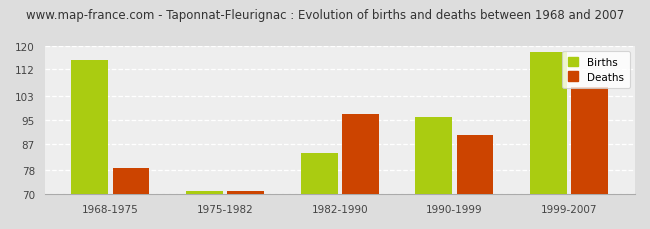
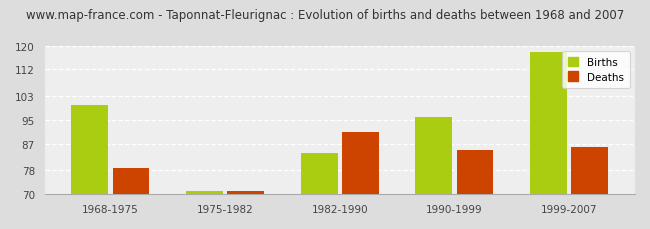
Births/1968-1975: 115 -> 100
Deaths/1982-1990: 97 -> 91
Deaths/1990-1999: 90 -> 85
Deaths/1999-2007: 106 -> 86
